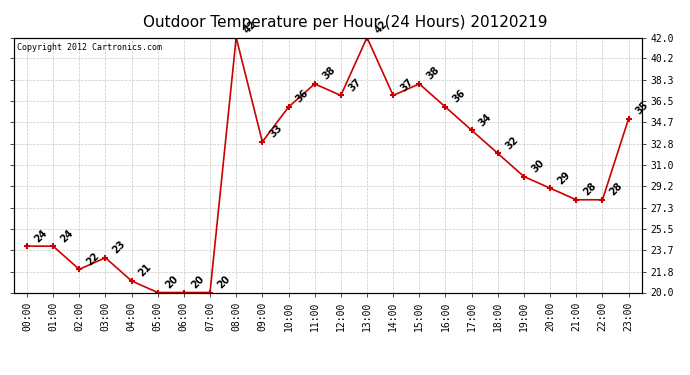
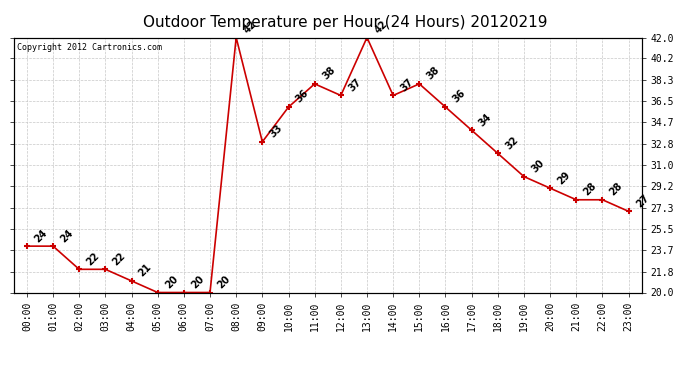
03:00: 23 -> 22
23:00: 35 -> 27
